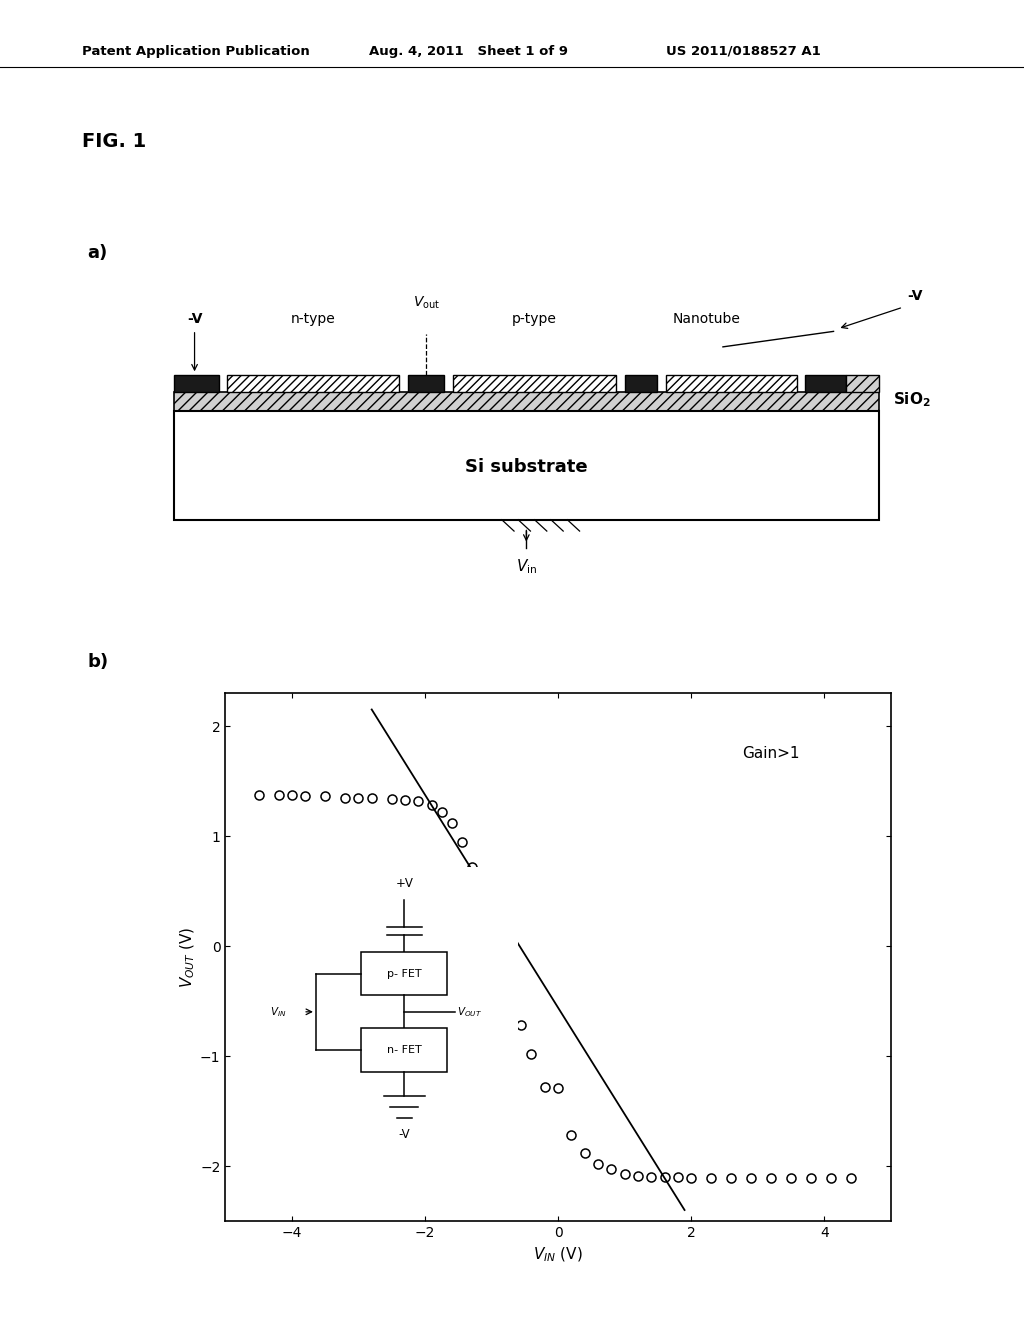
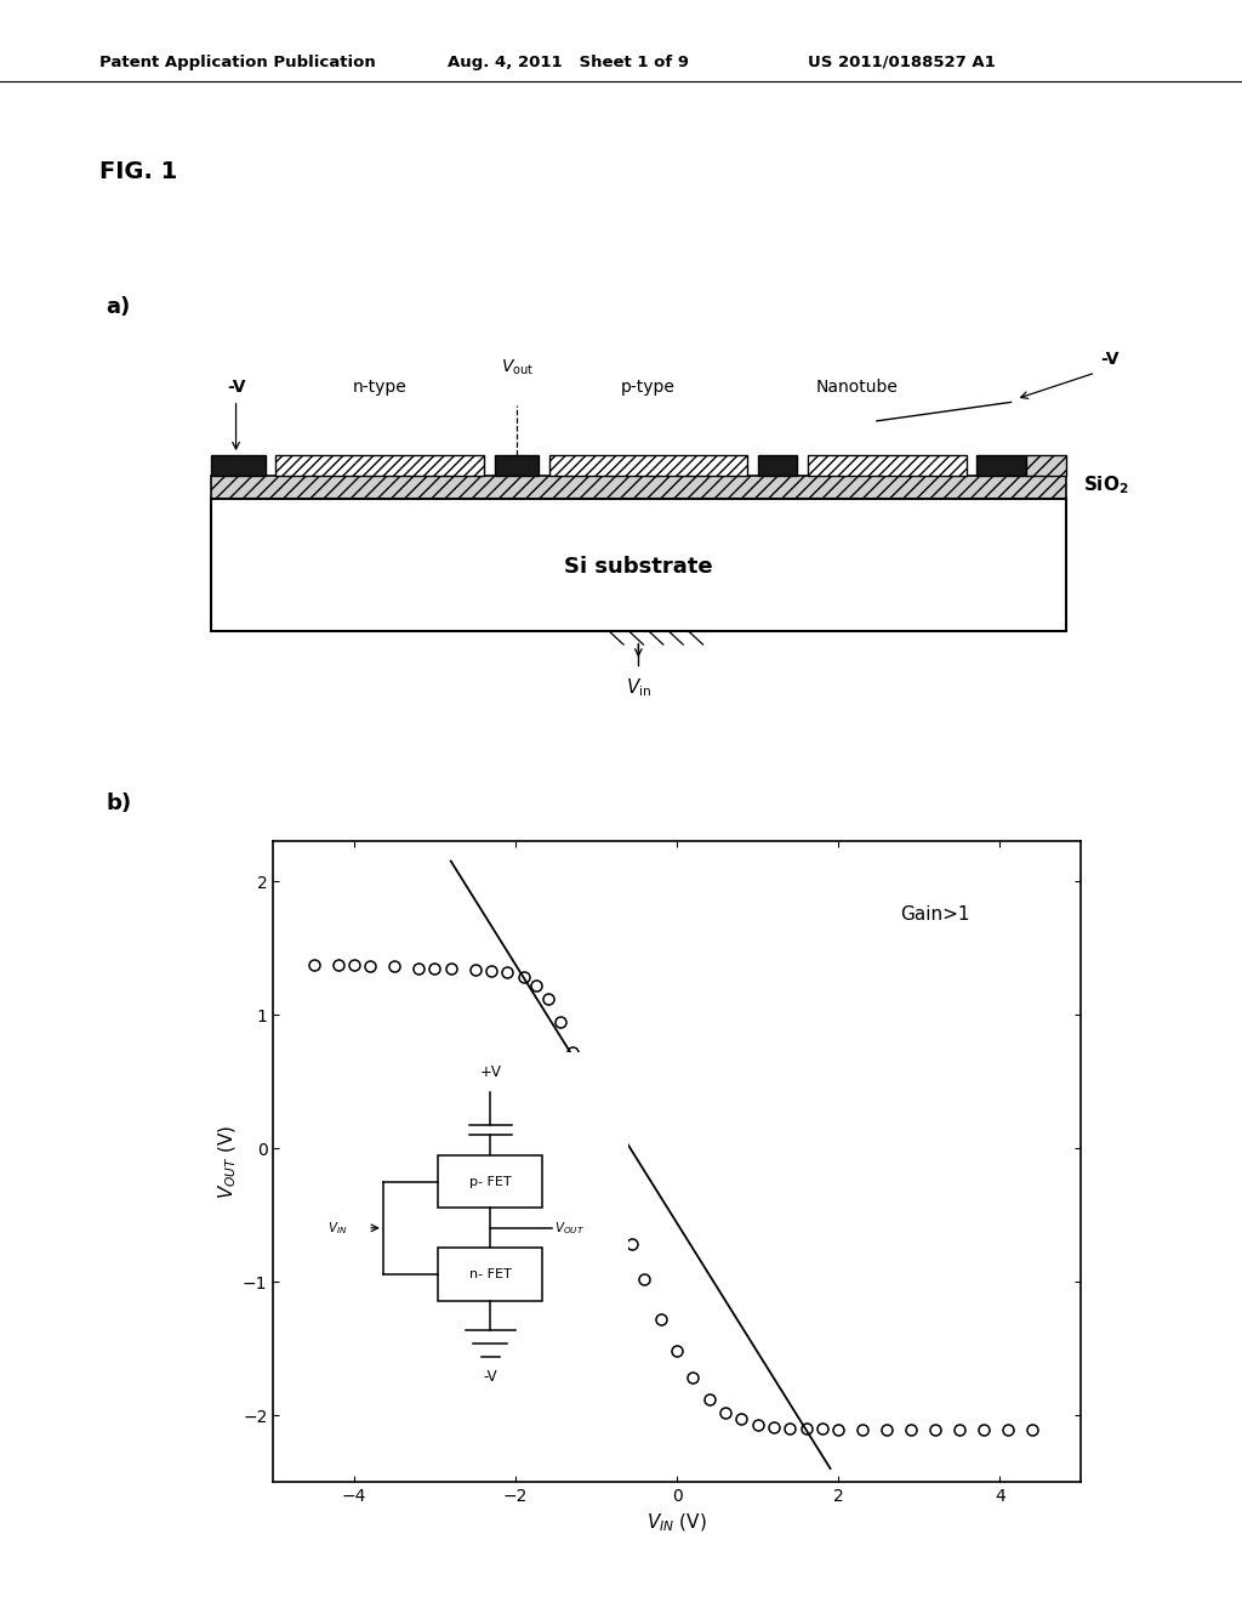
0: -1.29 -> -1.52
